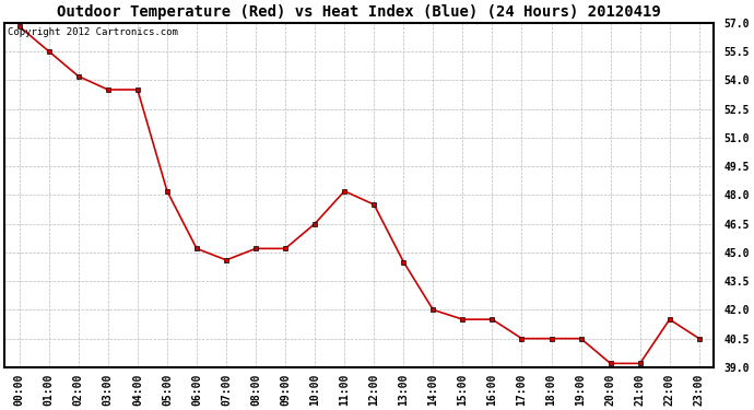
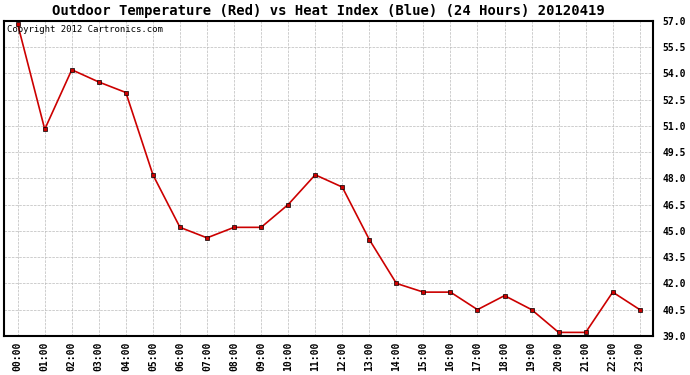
01:00: 55.5 -> 50.8
04:00: 53.5 -> 52.9
18:00: 40.5 -> 41.3
